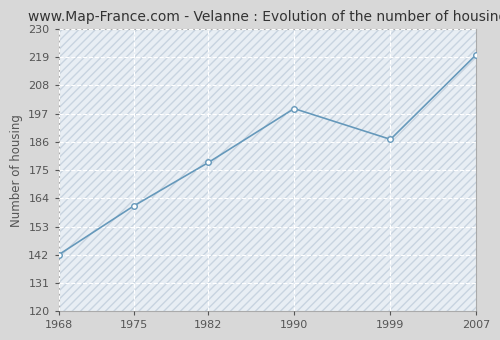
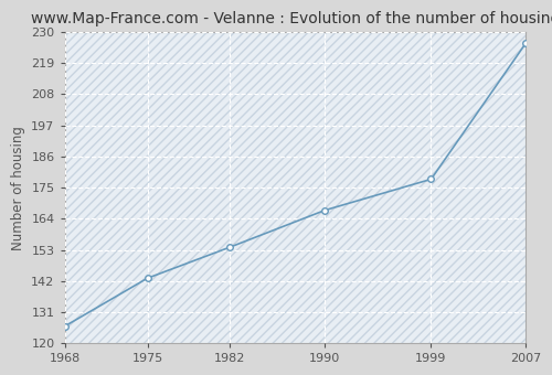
1968: 142 -> 126
1975: 161 -> 143
1982: 178 -> 154
1990: 199 -> 167
1999: 187 -> 178
2007: 220 -> 226
